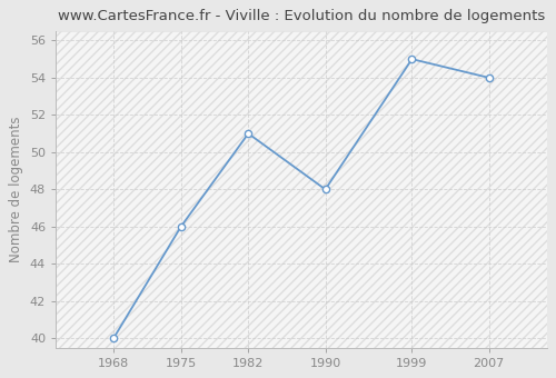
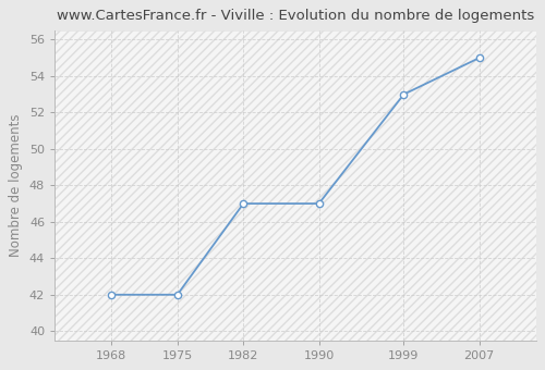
1968: 40 -> 42
1975: 46 -> 42
1982: 51 -> 47
1990: 48 -> 47
1999: 55 -> 53
2007: 54 -> 55
